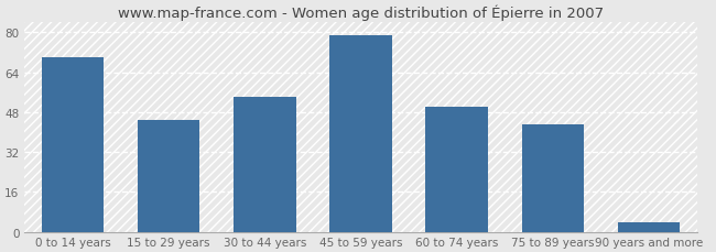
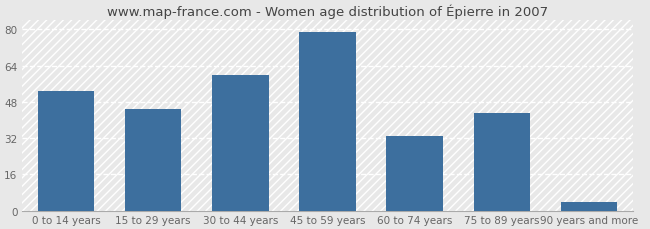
0 to 14 years: 70 -> 53
30 to 44 years: 54 -> 60
60 to 74 years: 50 -> 33
